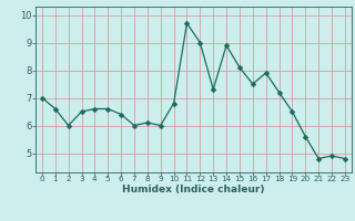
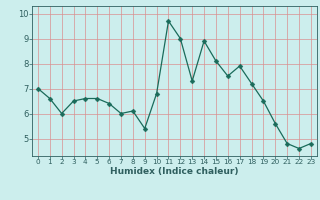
9: 6.0 -> 5.4
22: 4.9 -> 4.6
